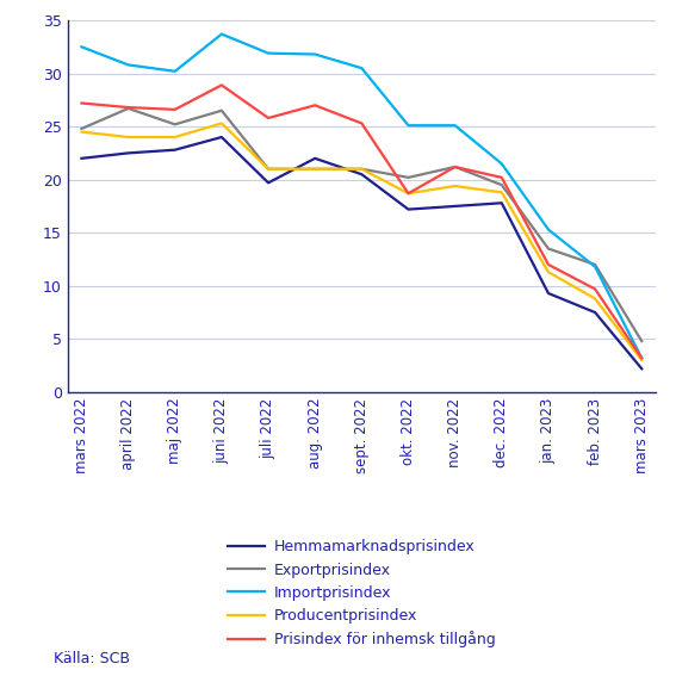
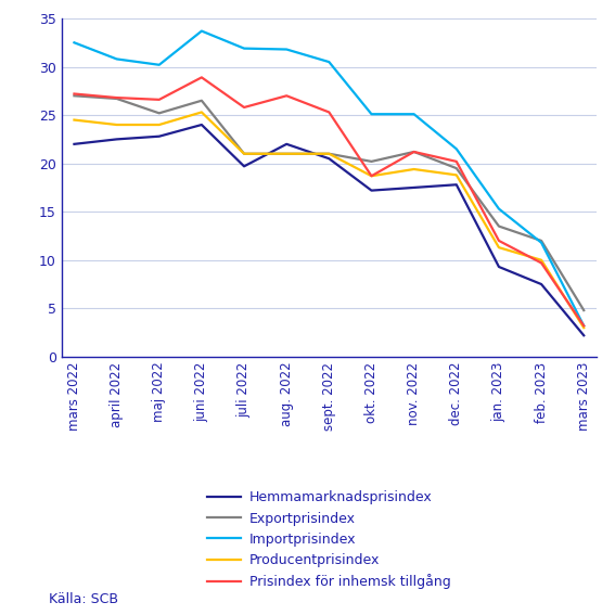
Exportprisindex/mars 2022: 24.8 -> 27.0
Producentprisindex/feb. 2023: 8.8 -> 10.0
